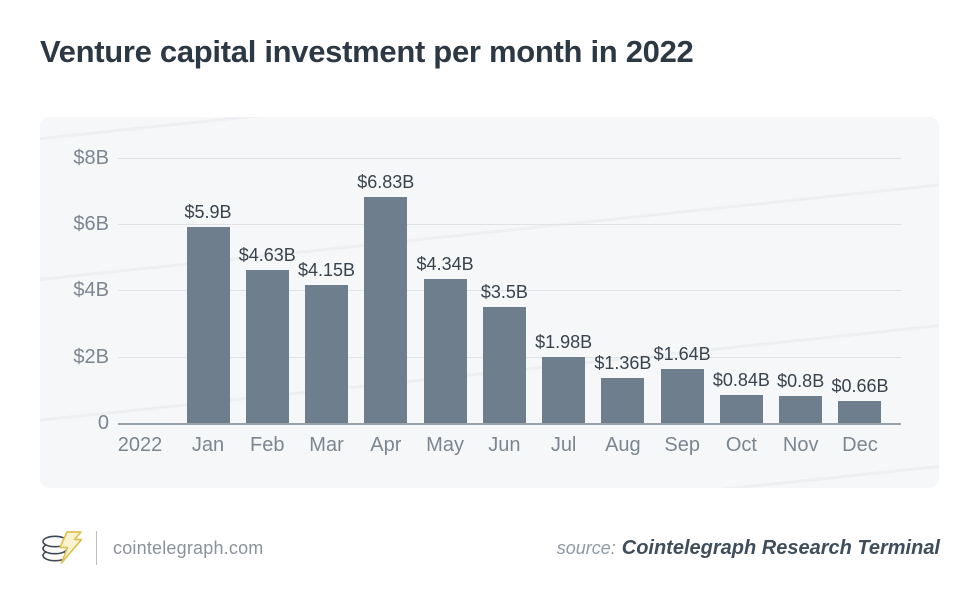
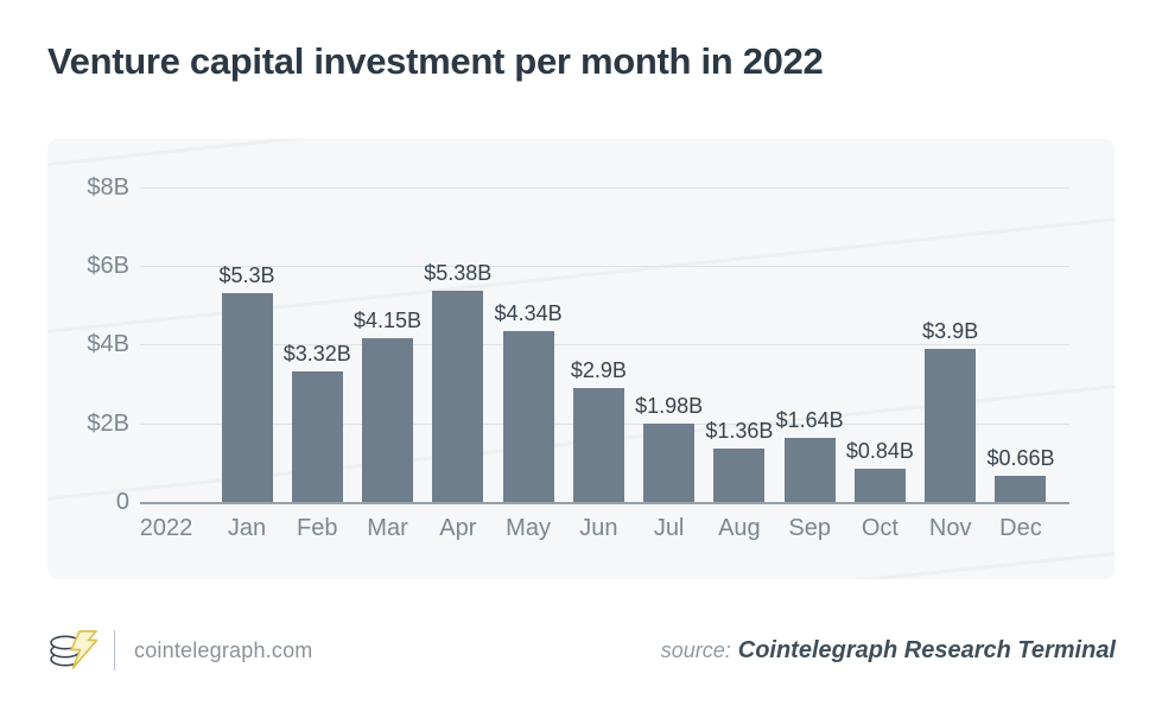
Jan: $5.9B -> $5.3B
Feb: $4.63B -> $3.32B
Apr: $6.83B -> $5.38B
Jun: $3.5B -> $2.9B
Nov: $0.8B -> $3.9B
